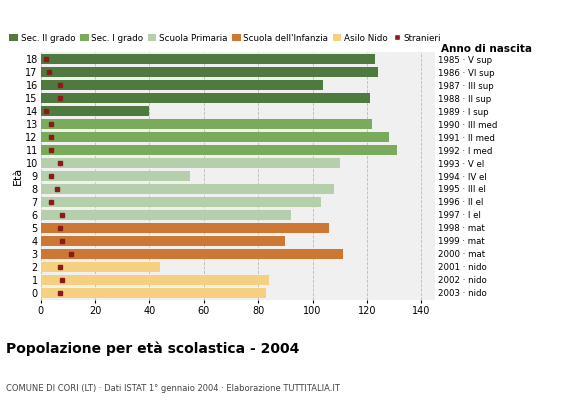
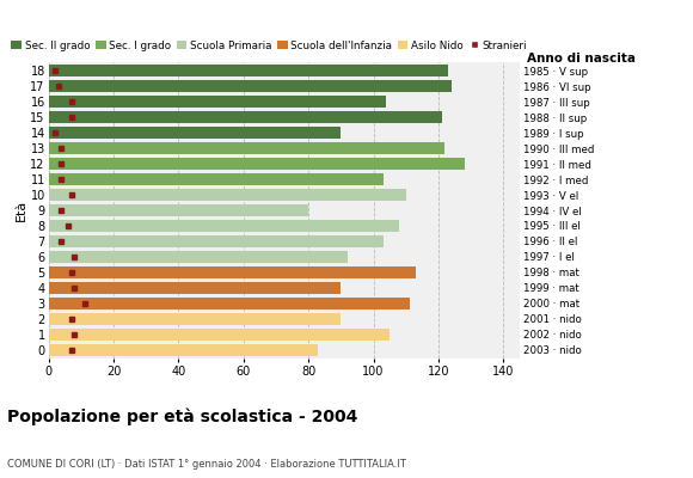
14: 40 -> 90
11: 131 -> 103
9: 55 -> 80
5: 106 -> 113
2: 44 -> 90
1: 84 -> 105
